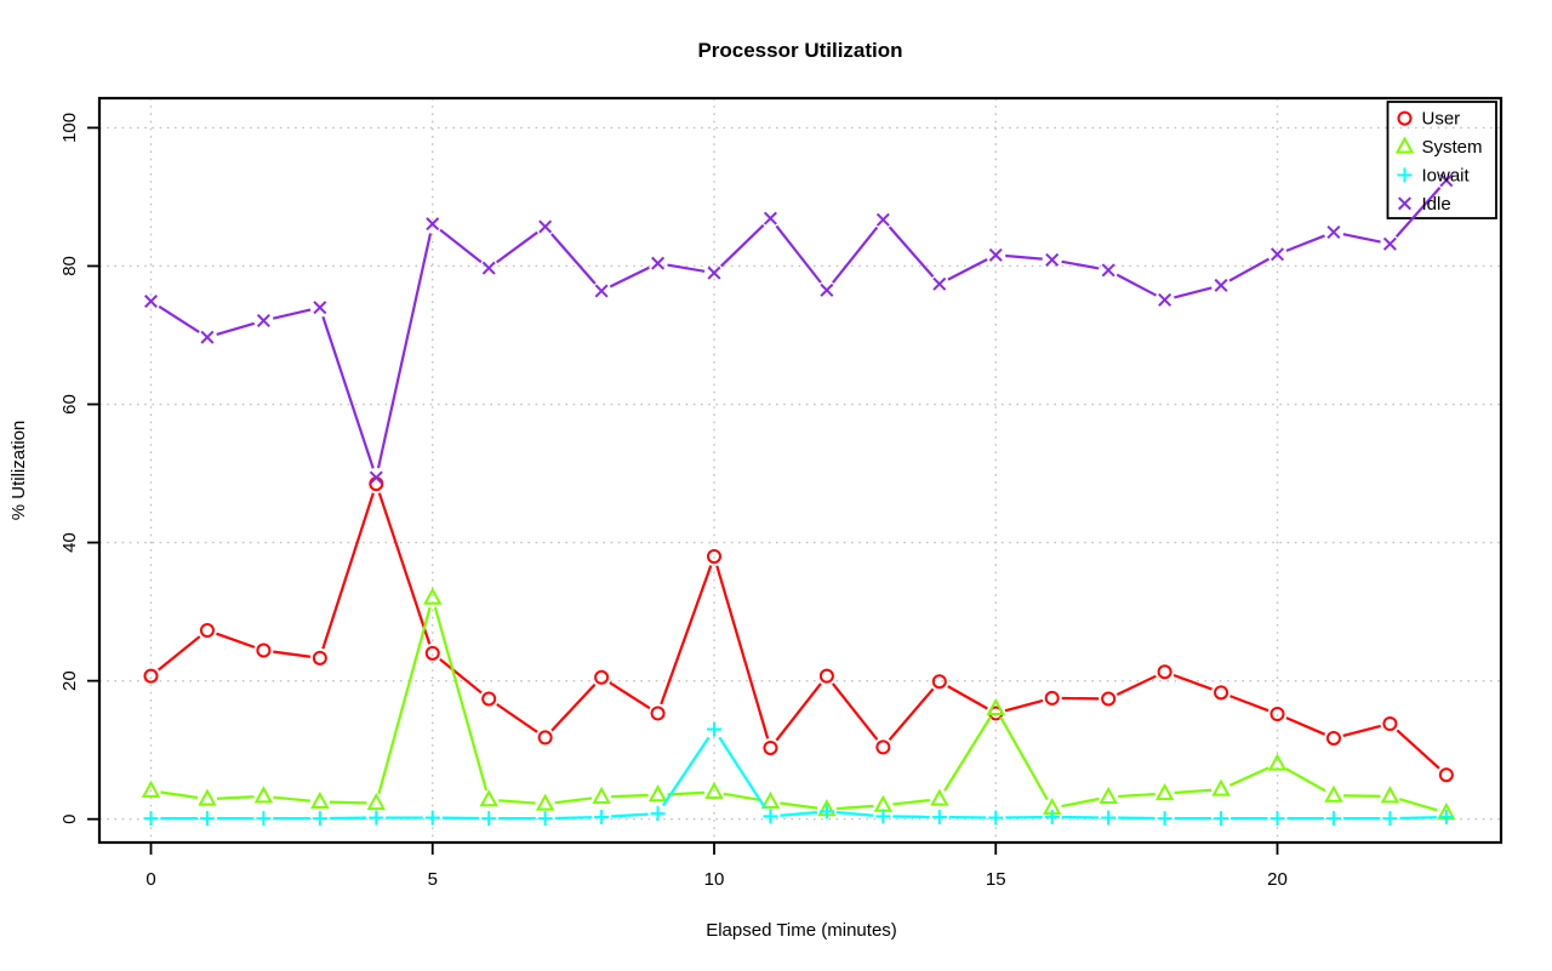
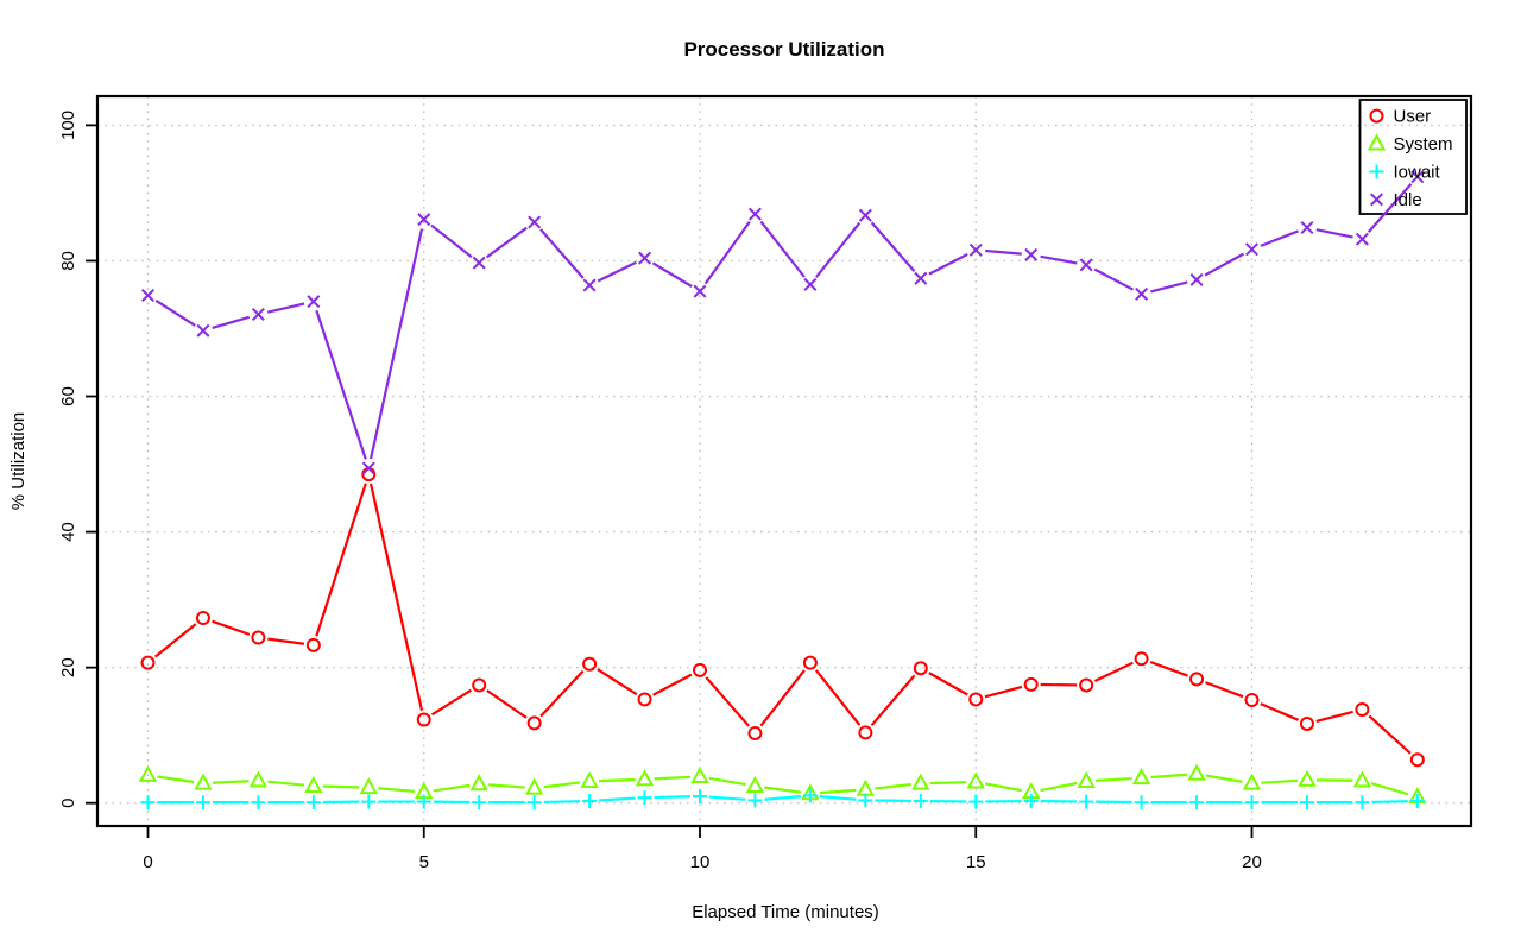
User/5: 24 -> 12
System/5: 32 -> 2
User/10: 38 -> 20
Iowait/10: 13 -> 1
Idle/10: 79 -> 76
System/15: 16 -> 3
System/20: 8 -> 3
